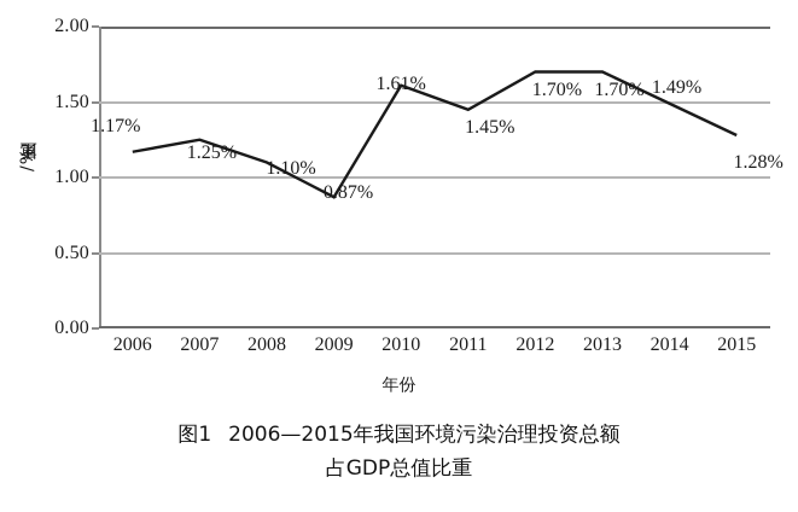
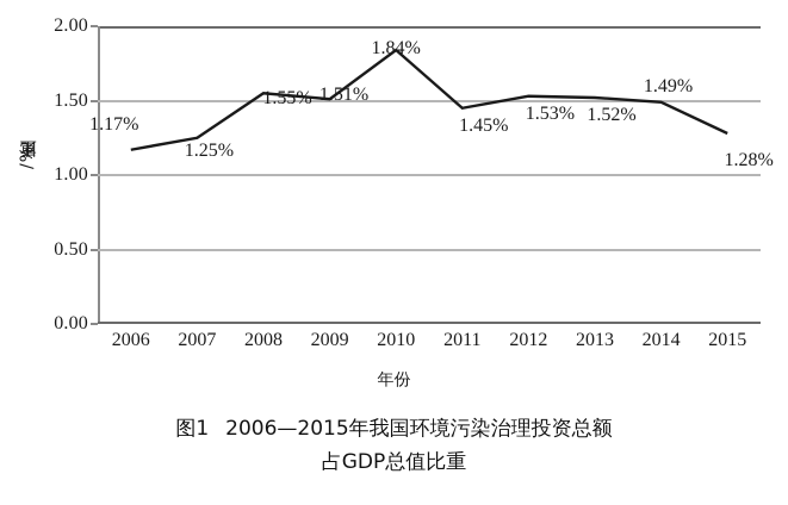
2008: 1.10% -> 1.55%
2009: 0.87% -> 1.51%
2010: 1.61% -> 1.84%
2012: 1.70% -> 1.53%
2013: 1.70% -> 1.52%
